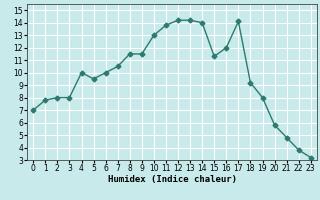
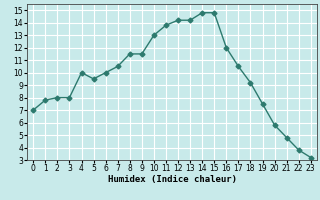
14: 14.0 -> 14.8
15: 11.3 -> 14.8
17: 14.1 -> 10.5
19: 8.0 -> 7.5
